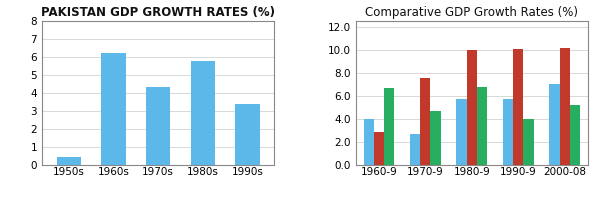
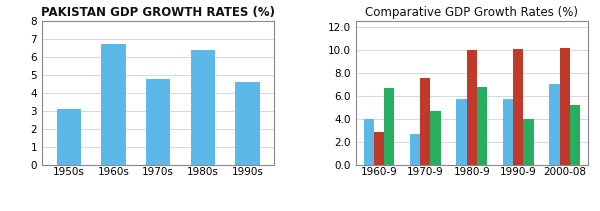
PAKISTAN GDP GROWTH RATES (%)/1950s: 0.4 -> 3.1
PAKISTAN GDP GROWTH RATES (%)/1960s: 6.2 -> 6.7
PAKISTAN GDP GROWTH RATES (%)/1970s: 4.3 -> 4.8
PAKISTAN GDP GROWTH RATES (%)/1980s: 5.8 -> 6.4
PAKISTAN GDP GROWTH RATES (%)/1990s: 3.4 -> 4.6
